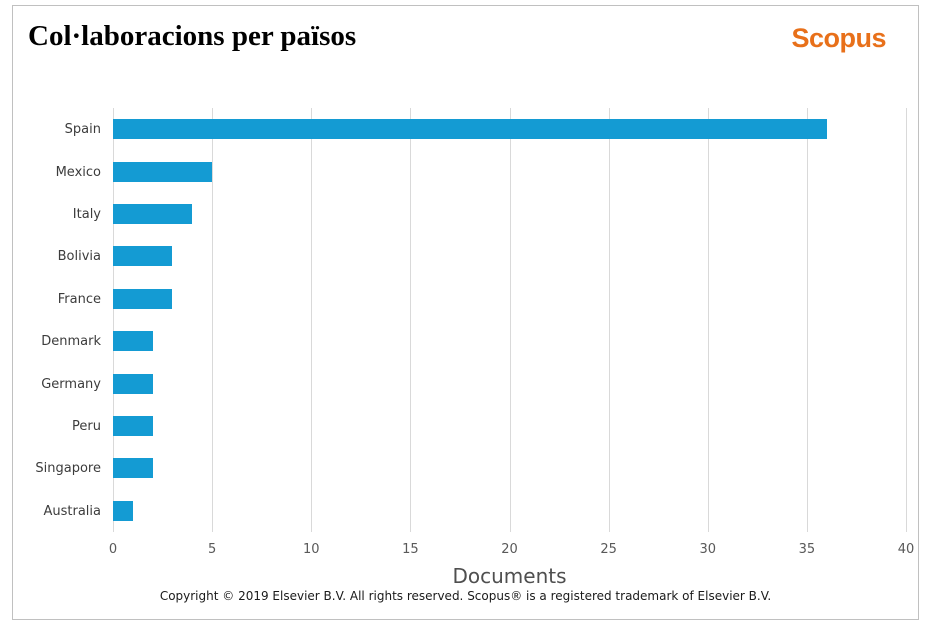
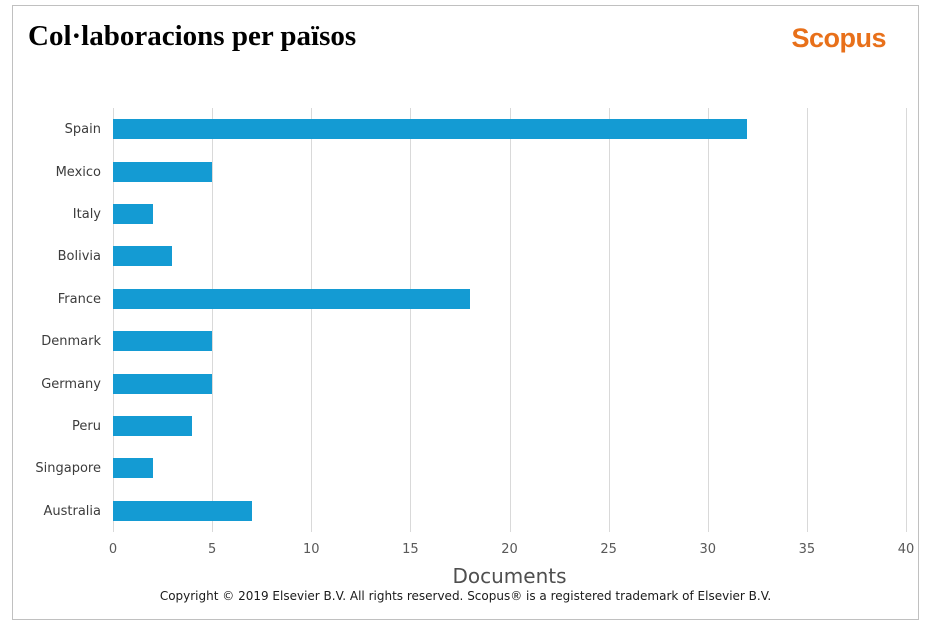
Spain: 36 -> 32
Italy: 4 -> 2
France: 3 -> 18
Denmark: 2 -> 5
Germany: 2 -> 5
Peru: 2 -> 4
Australia: 1 -> 7
